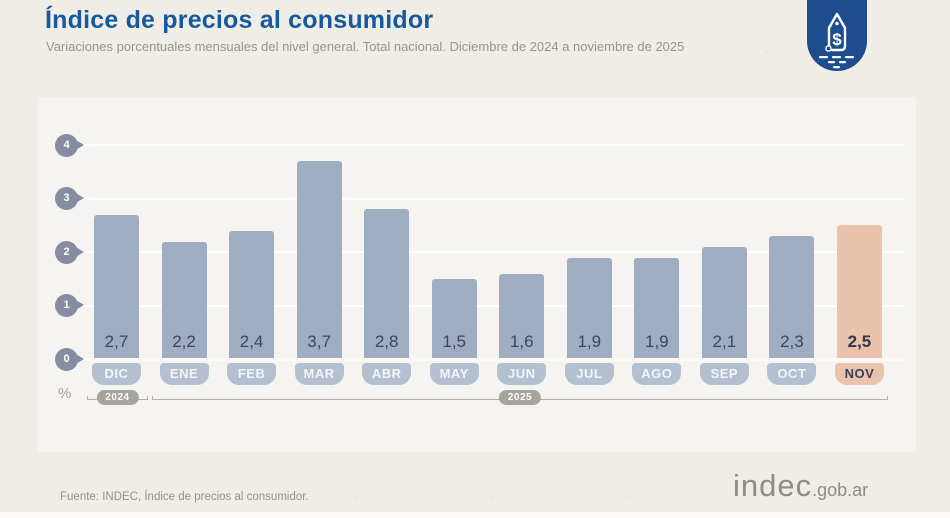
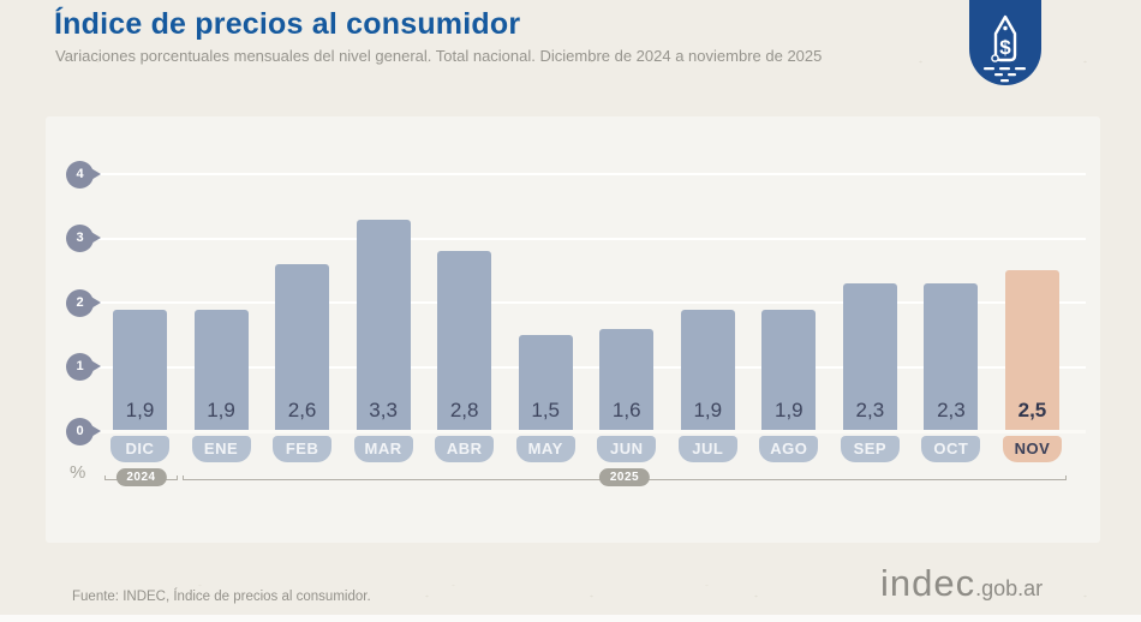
DIC: 2,7 -> 1,9
ENE: 2,2 -> 1,9
FEB: 2,4 -> 2,6
MAR: 3,7 -> 3,3
SEP: 2,1 -> 2,3
